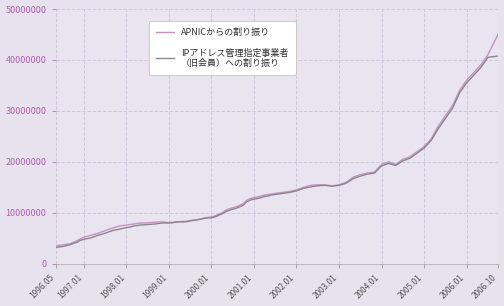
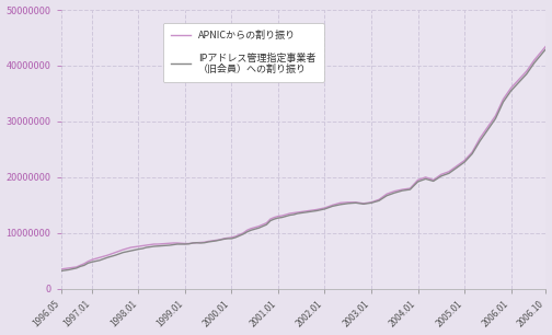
APNICからの割り振り/2006.10: 45200000 -> 43500000
IPアドレス管理指定事業者 （旧会員）への割り振り/2006.10: 40800000 -> 43000000
